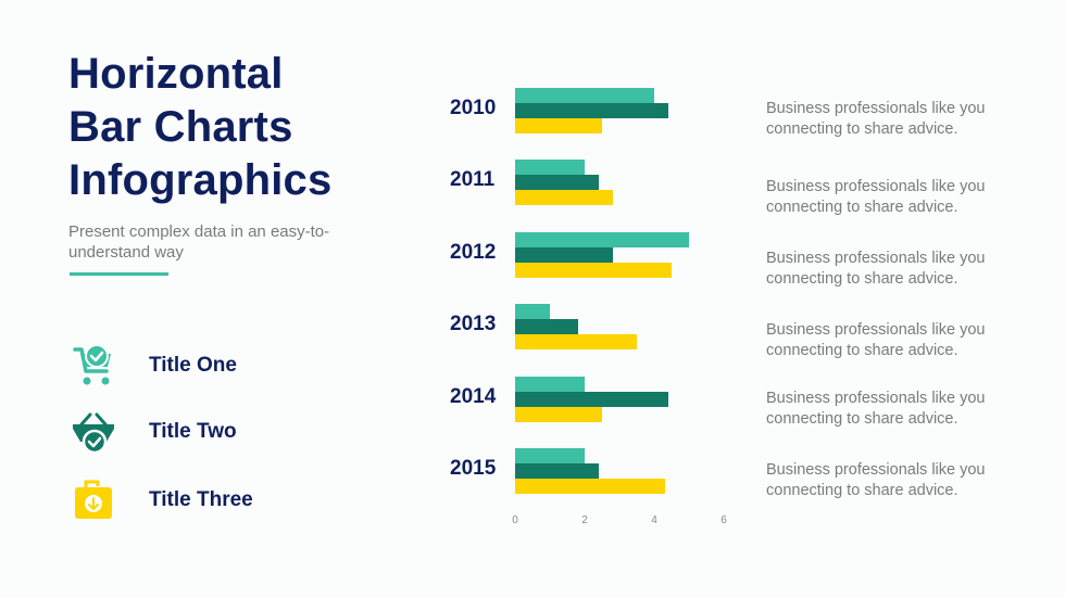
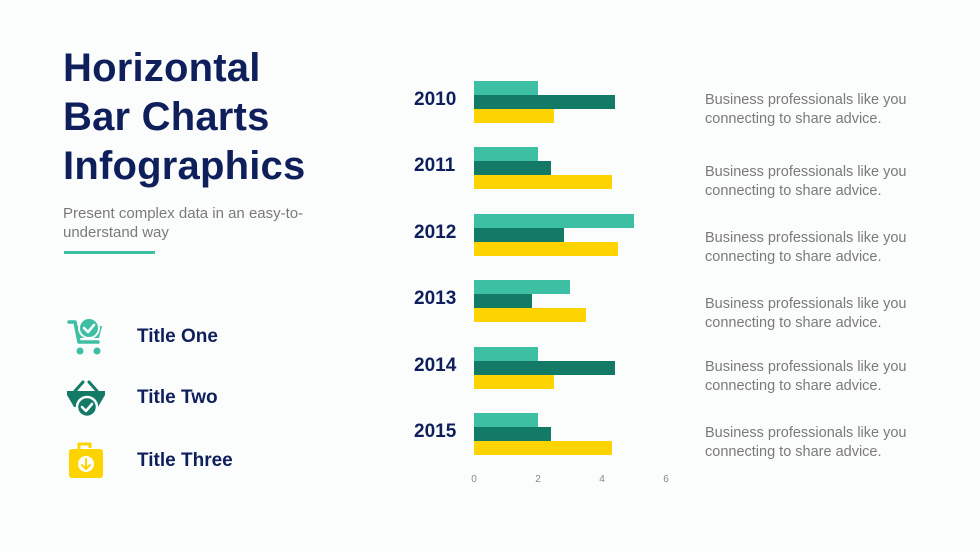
Title One/2010: 4 -> 2
Title Three/2011: 2.8 -> 4.3
Title One/2013: 1 -> 3
